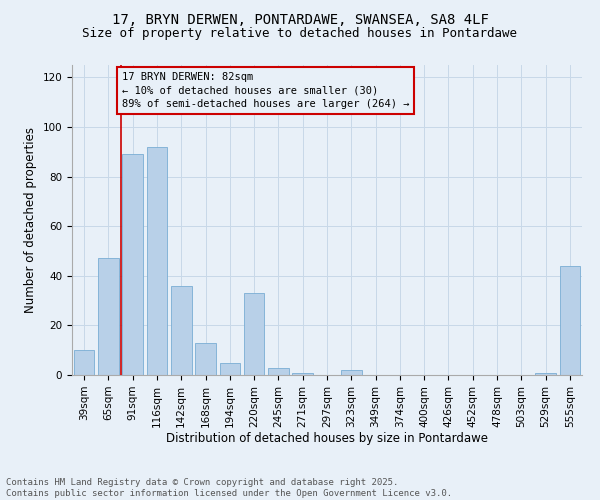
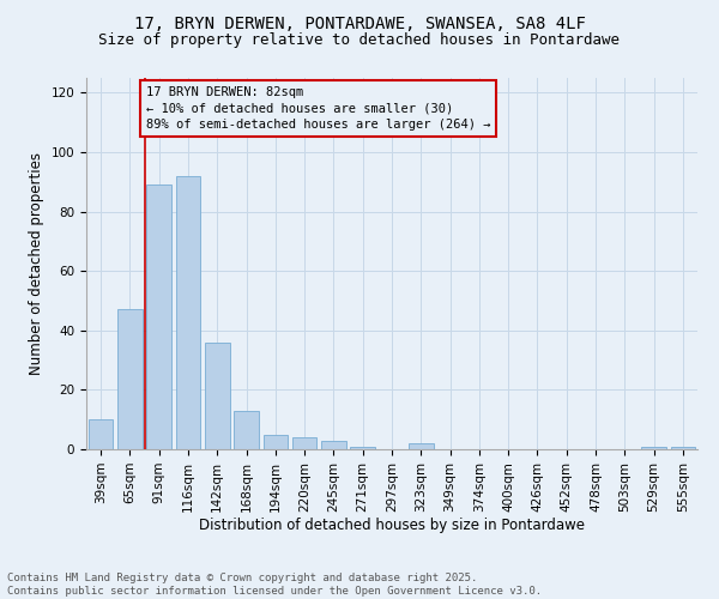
220sqm: 33 -> 4
555sqm: 44 -> 1
